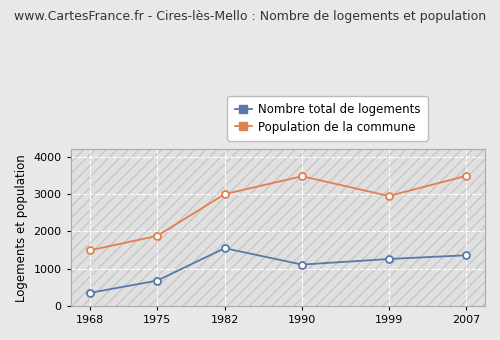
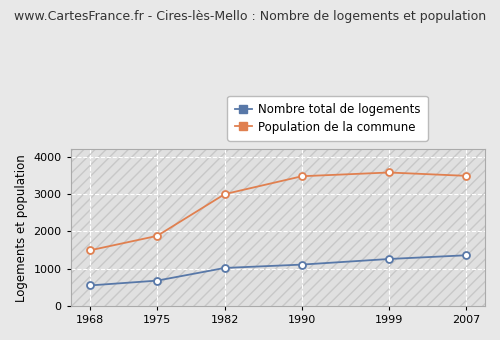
Nombre total de logements/1968: 350 -> 550
Nombre total de logements/1982: 1550 -> 1020
Population de la commune/1999: 2950 -> 3580
